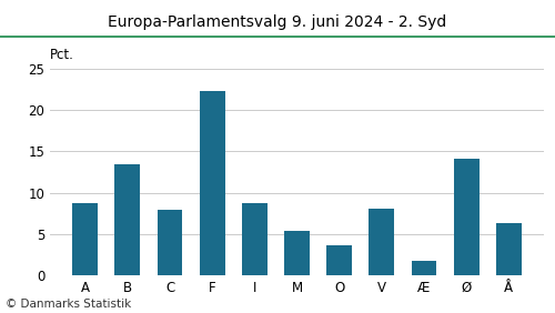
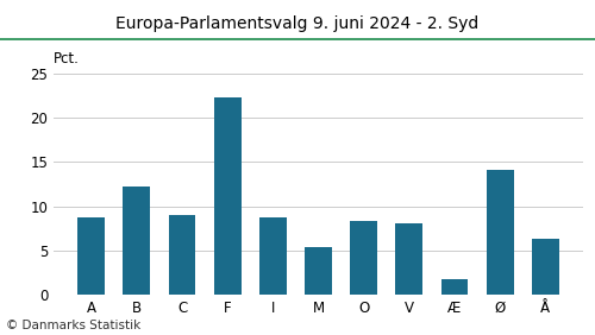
B: 13.4 -> 12.2
C: 7.9 -> 9.0
O: 3.6 -> 8.4
